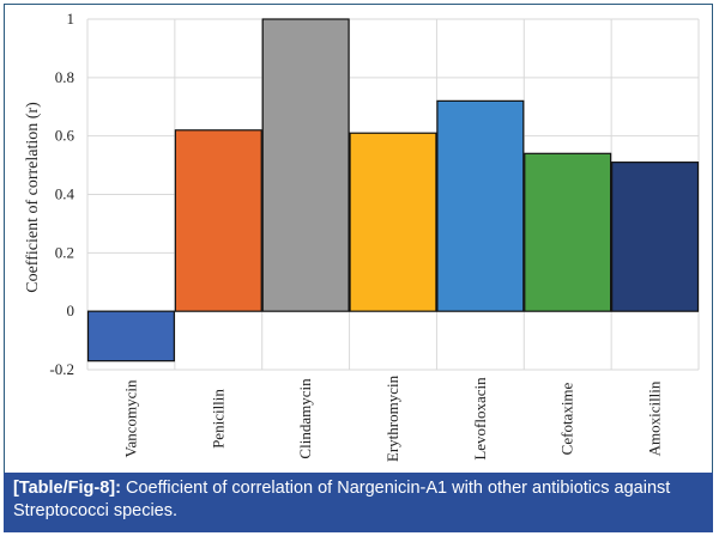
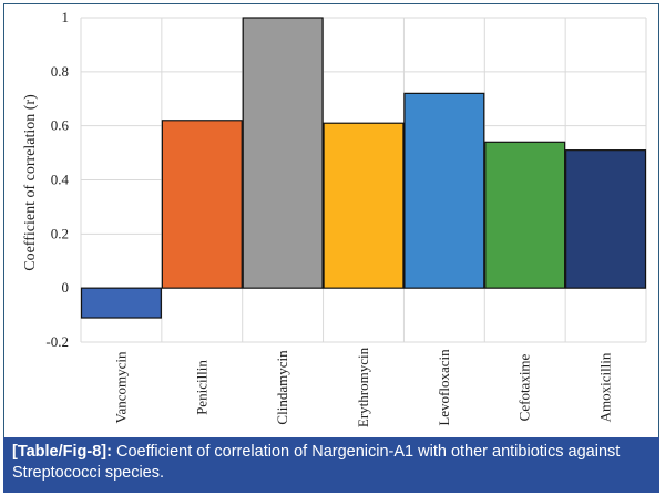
Vancomycin: -0.17 -> -0.11
